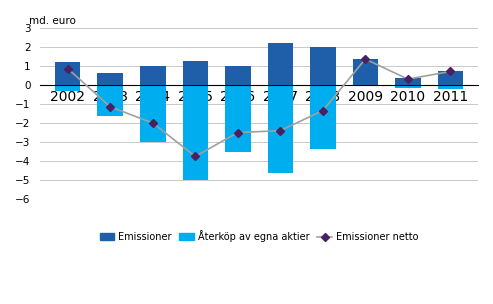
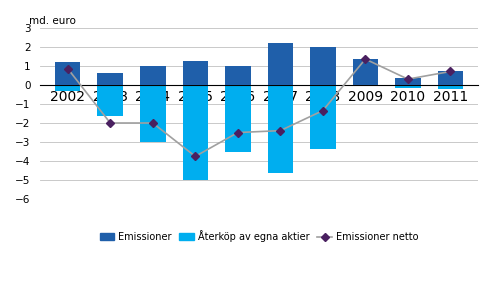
Emissioner netto/2003: -1.1 -> -2.0
